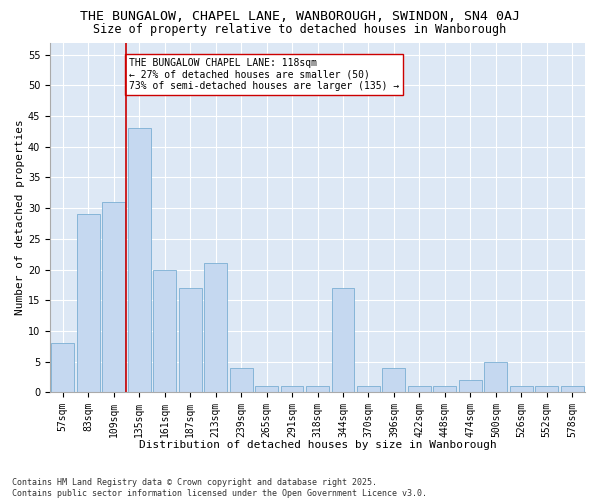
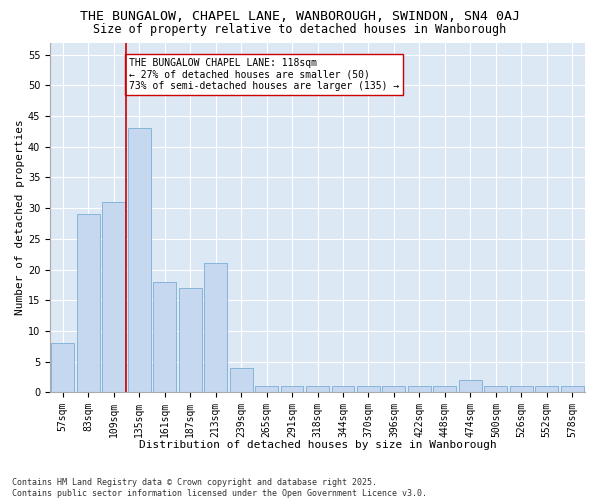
161sqm: 20 -> 18
344sqm: 17 -> 1
396sqm: 4 -> 1
500sqm: 5 -> 1
